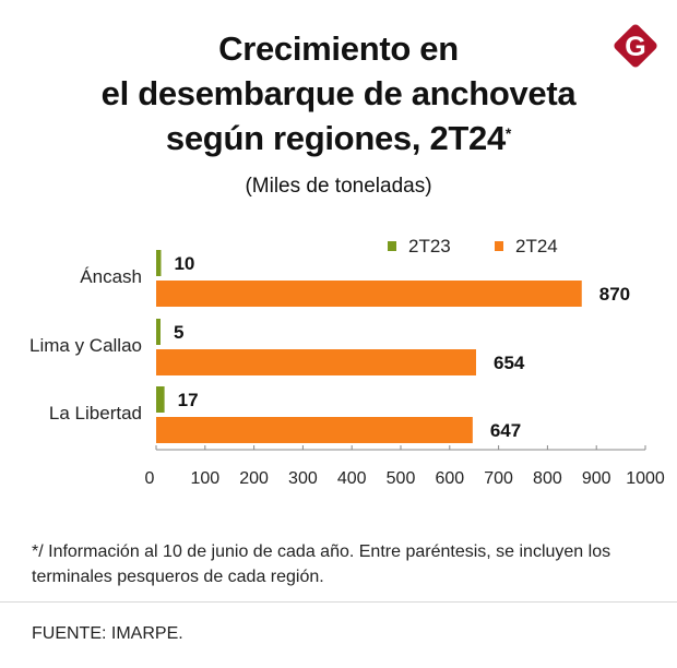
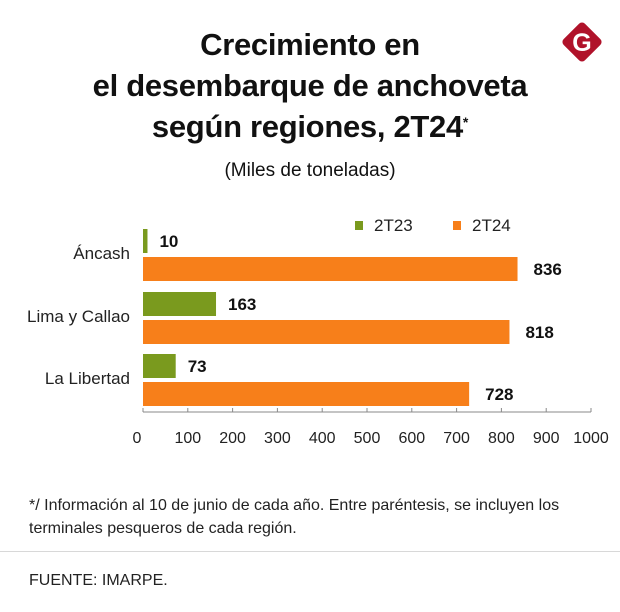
2T24/Áncash: 870 -> 836
2T23/Lima y Callao: 5 -> 163
2T24/Lima y Callao: 654 -> 818
2T23/La Libertad: 17 -> 73
2T24/La Libertad: 647 -> 728
